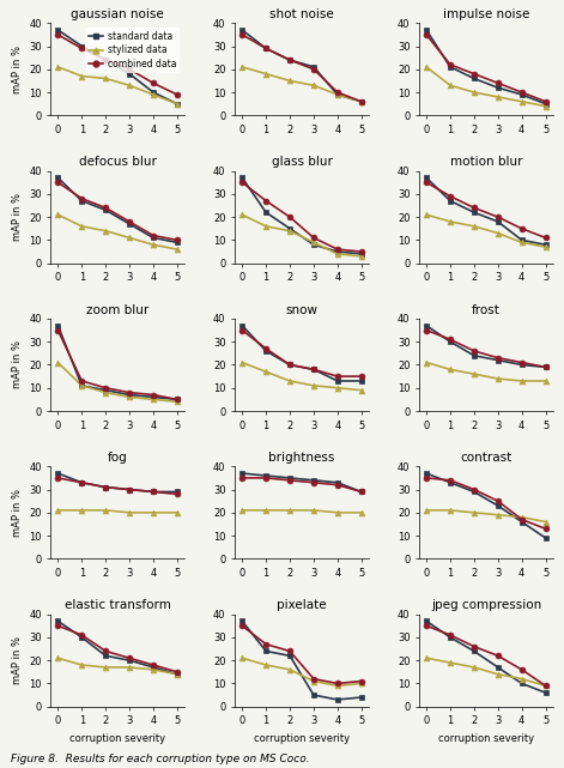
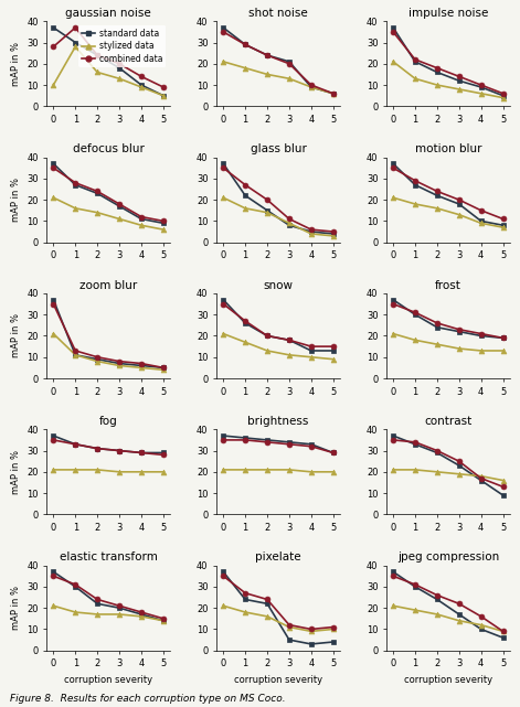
gaussian noise/stylized data/0: 21 -> 10
gaussian noise/combined data/0: 35 -> 28
gaussian noise/stylized data/1: 17 -> 28
gaussian noise/combined data/1: 29 -> 37
